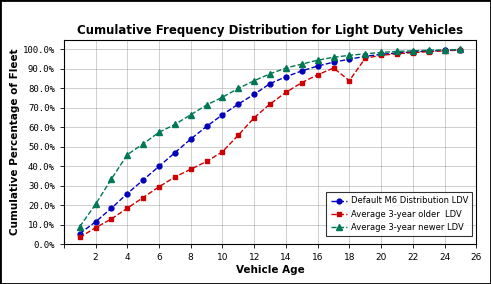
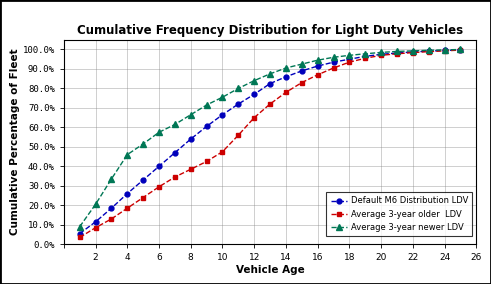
Average 3-year older LDV/18: 84% -> 94%
